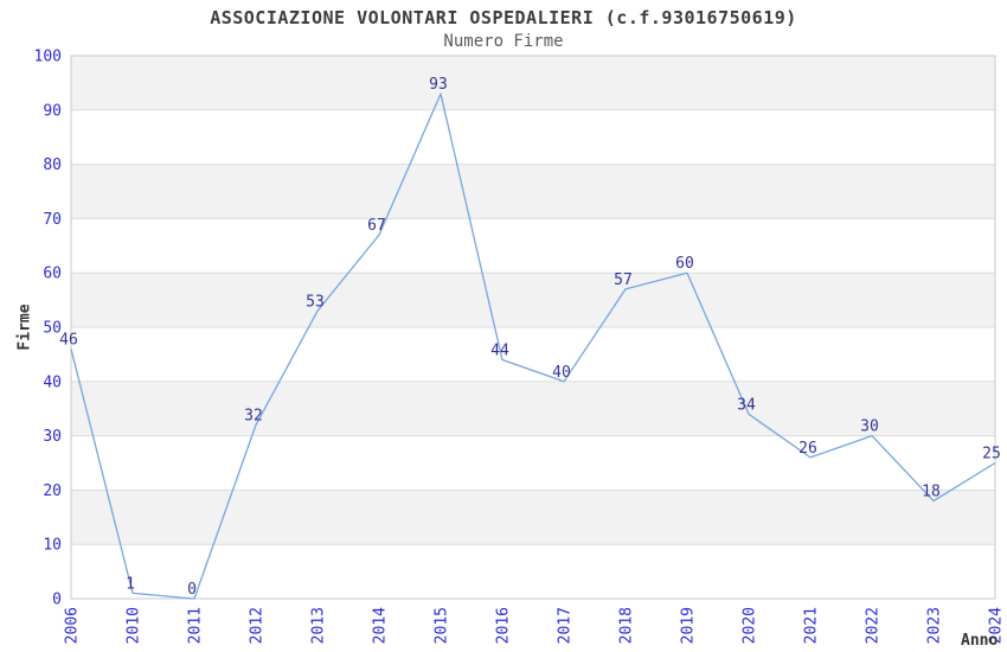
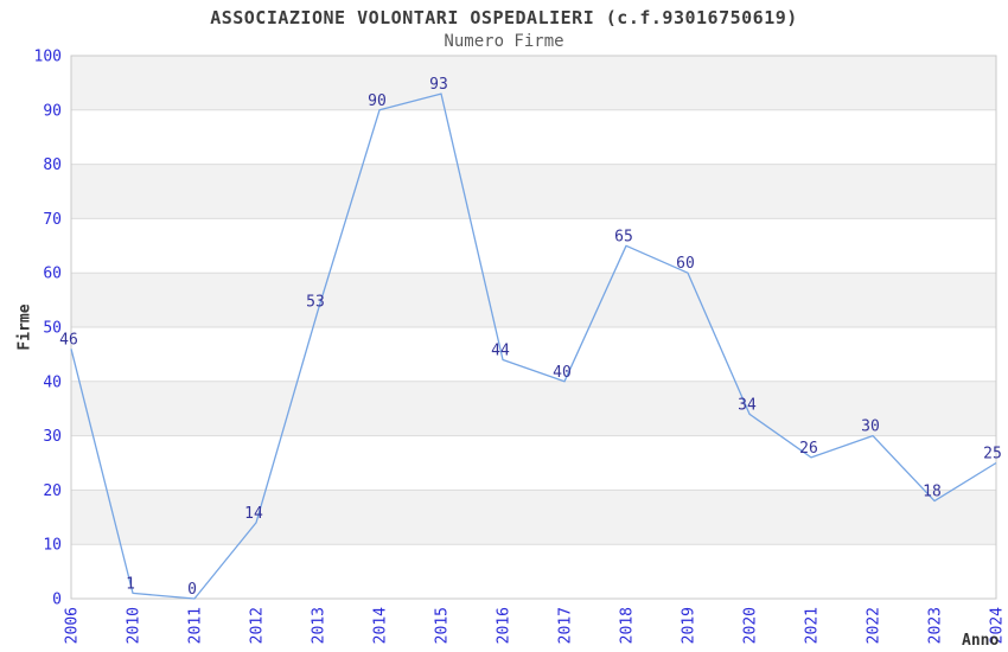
2012: 32 -> 14
2014: 67 -> 90
2018: 57 -> 65
